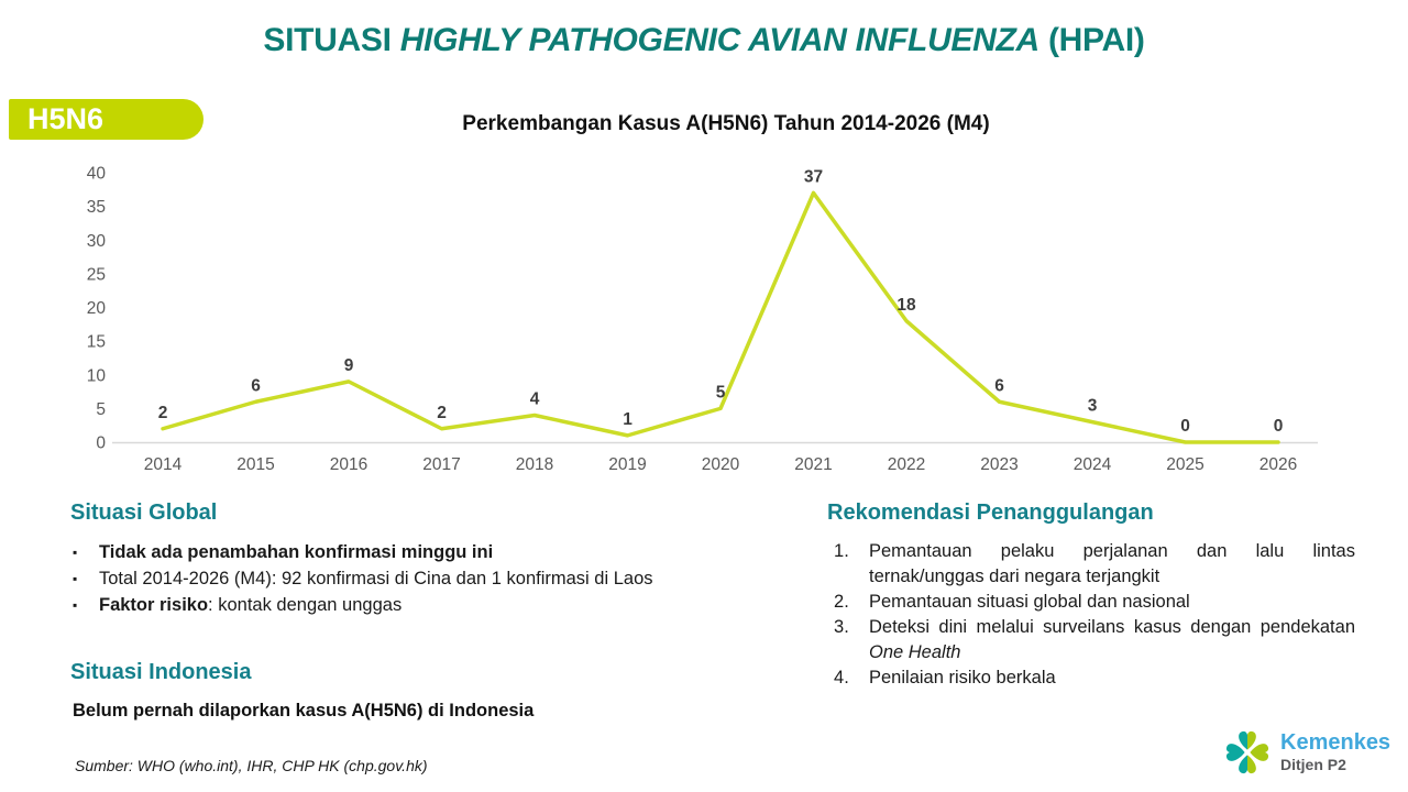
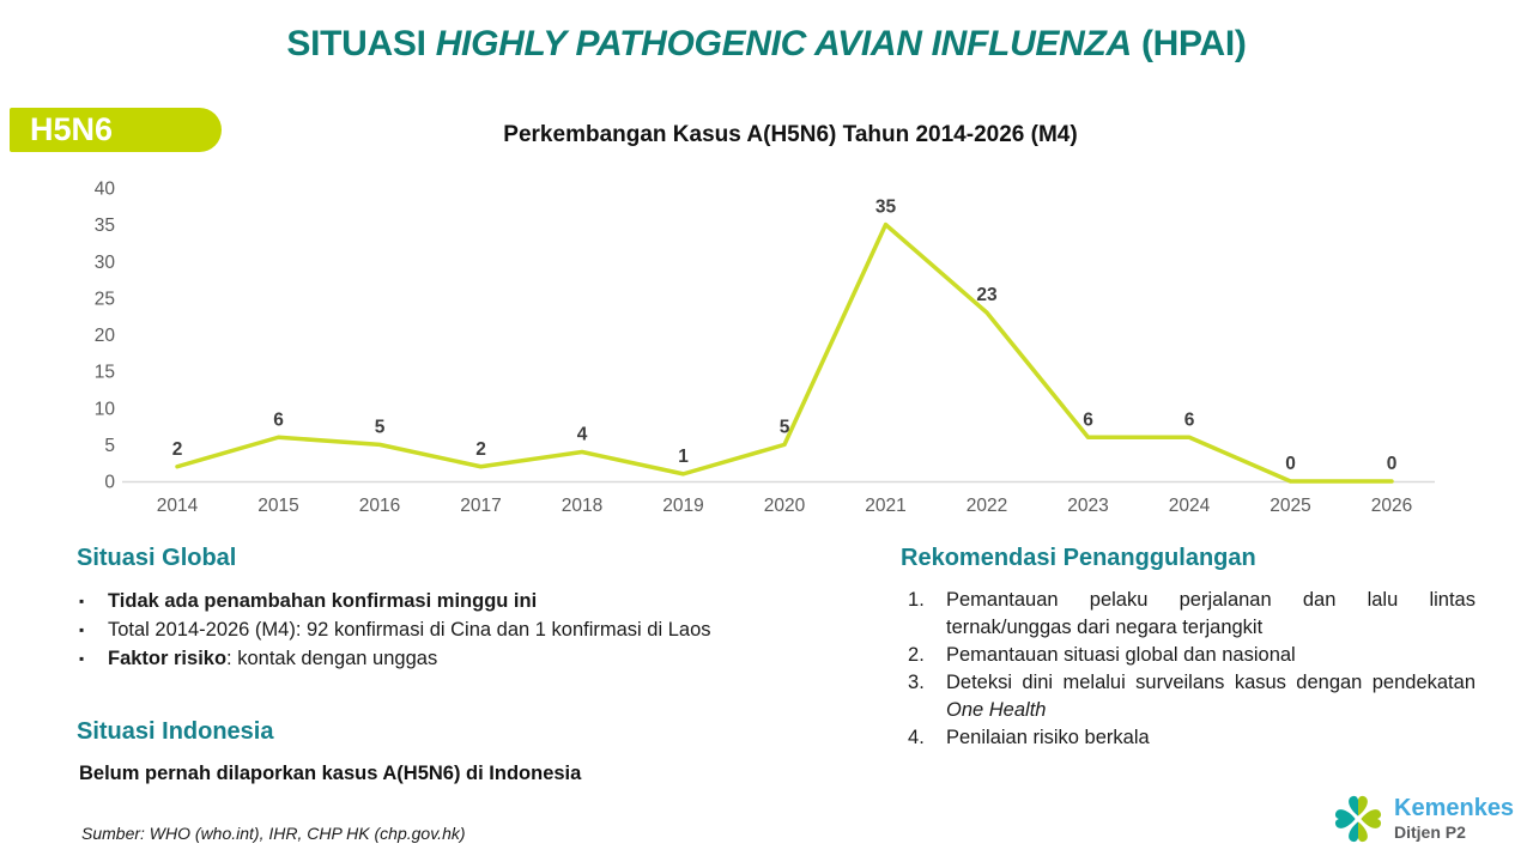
2016: 9 -> 5
2021: 37 -> 35
2022: 18 -> 23
2024: 3 -> 6
